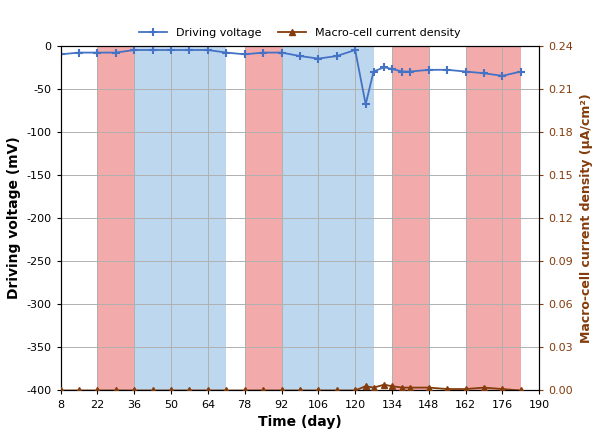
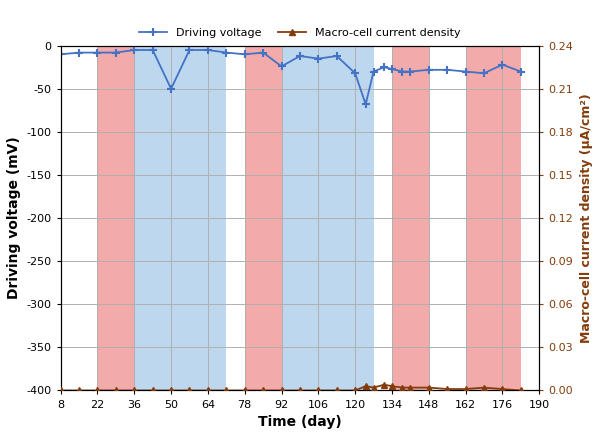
Driving voltage/50: -5 -> -50
Driving voltage/92: -8 -> -24
Driving voltage/120: -5 -> -32
Driving voltage/176: -35 -> -22
